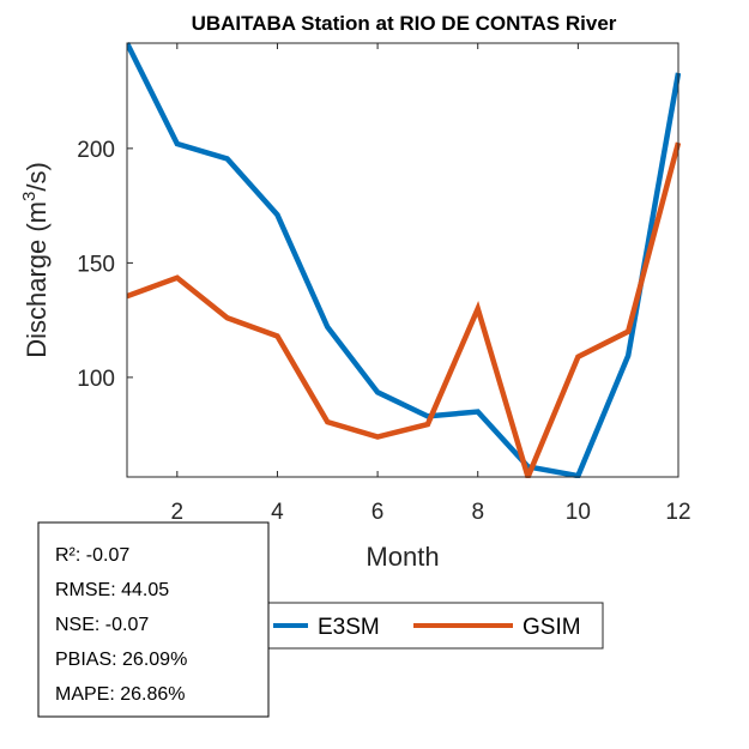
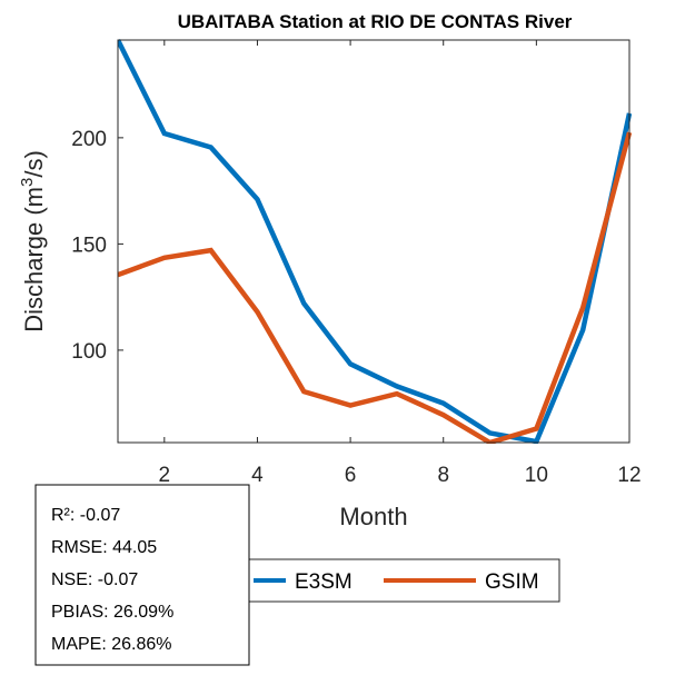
GSIM/3: 126 -> 147
E3SM/8: 85 -> 75
GSIM/8: 130 -> 70
GSIM/10: 109 -> 63
E3SM/12: 233 -> 212
